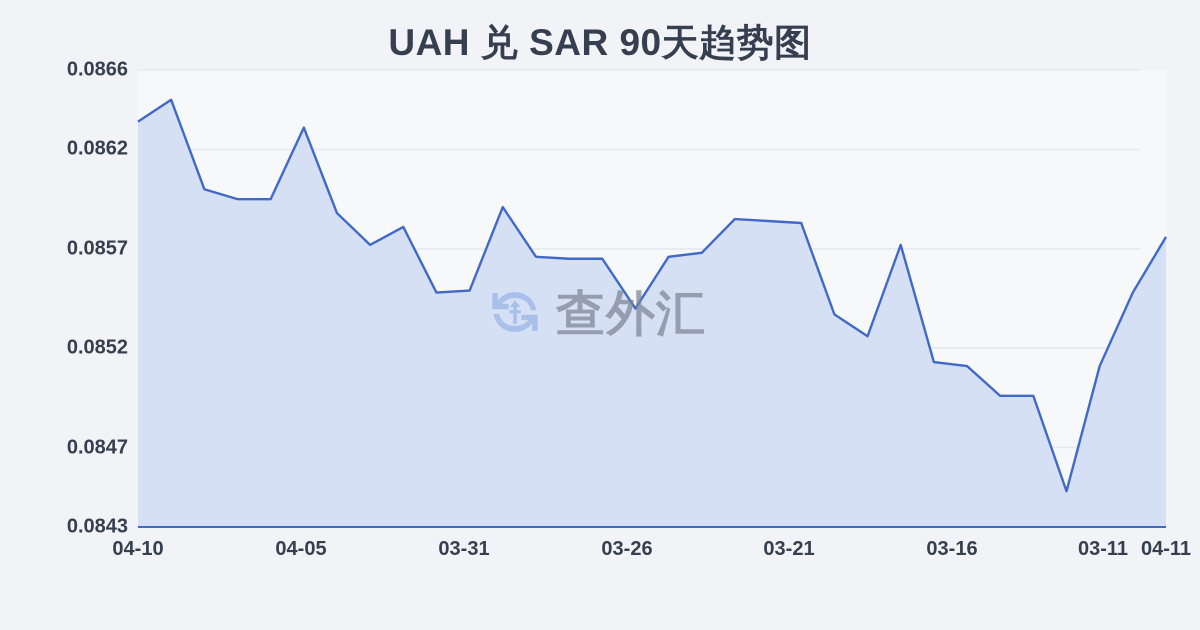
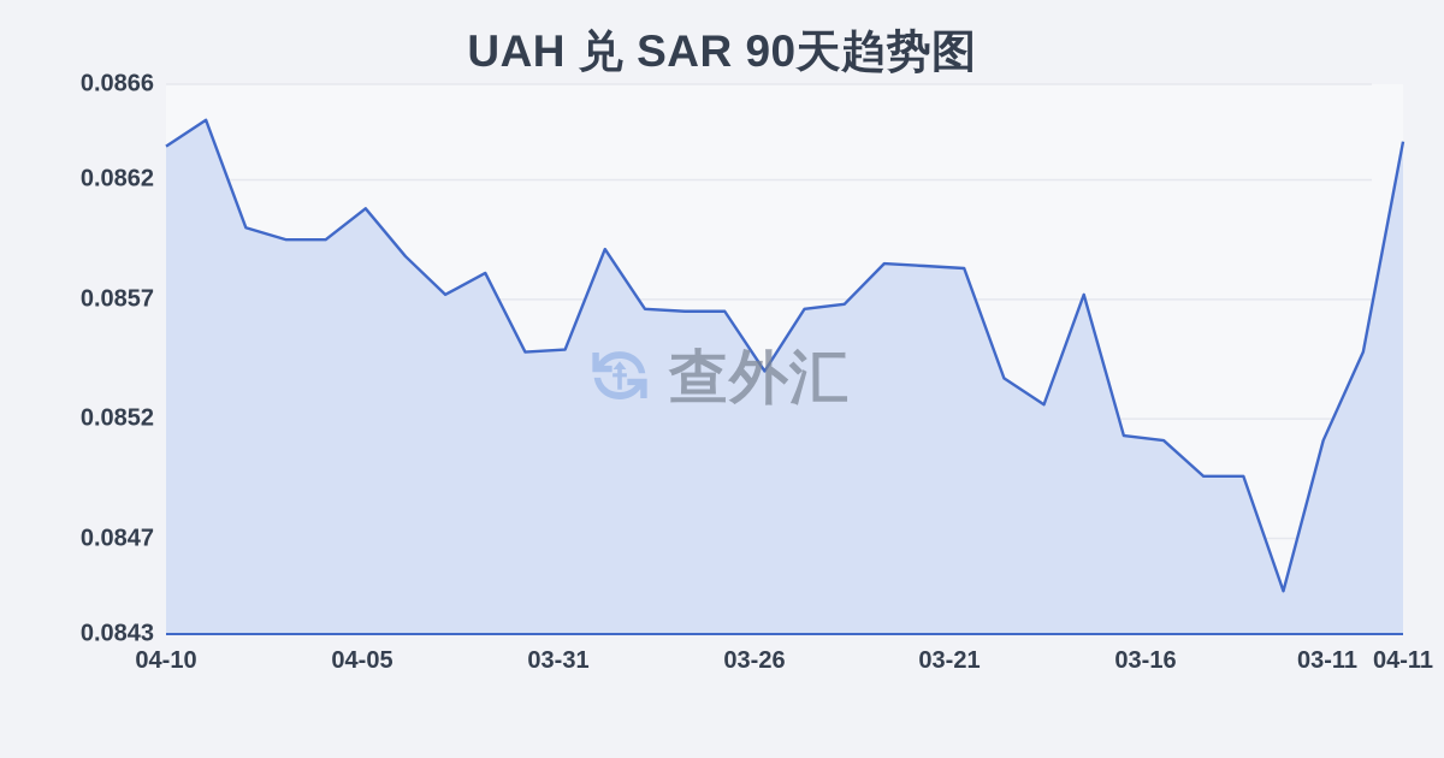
04-05: 0.08631 -> 0.08608
04-11: 0.08576 -> 0.08636
